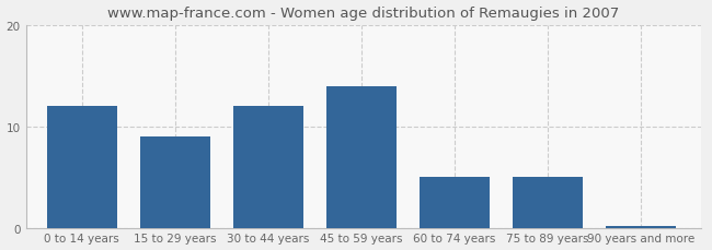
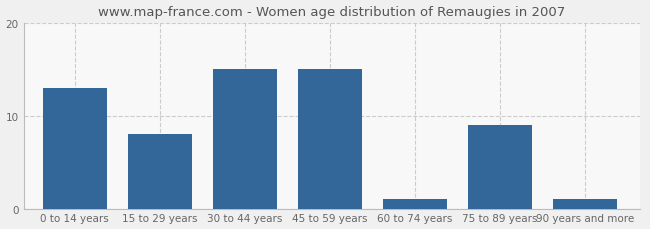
0 to 14 years: 12.0 -> 13.0
15 to 29 years: 9.0 -> 8.0
30 to 44 years: 12.0 -> 15.0
45 to 59 years: 14.0 -> 15.0
60 to 74 years: 5.0 -> 1.0
75 to 89 years: 5.0 -> 9.0
90 years and more: 0.2 -> 1.0
